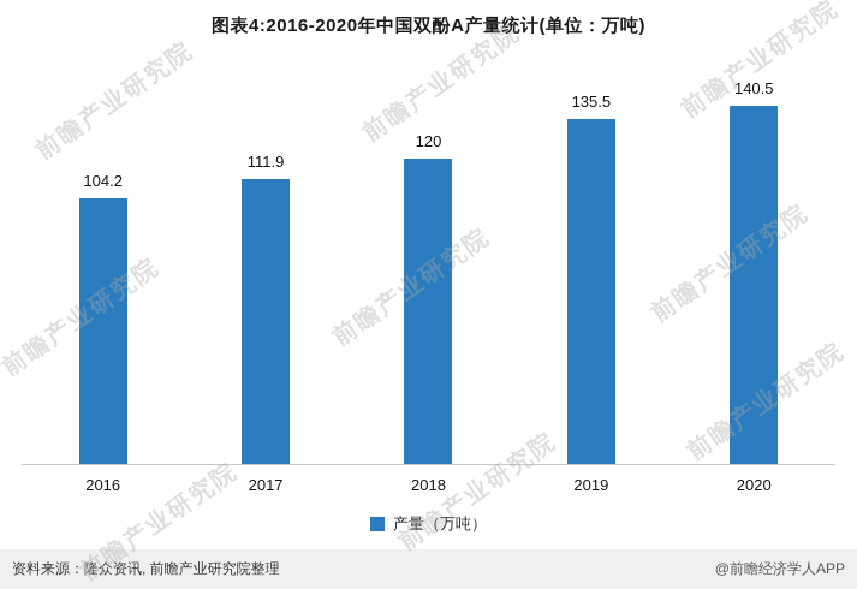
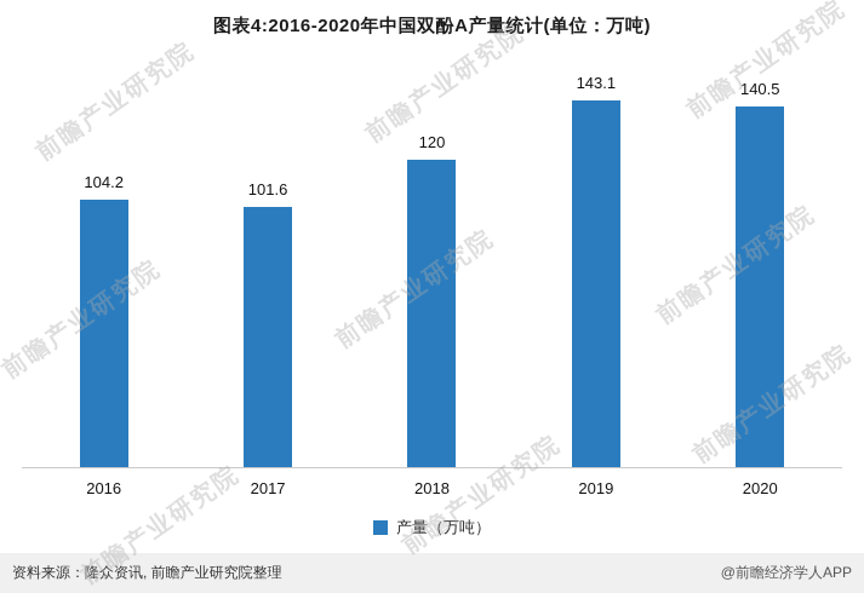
2017: 111.9 -> 101.6
2019: 135.5 -> 143.1
